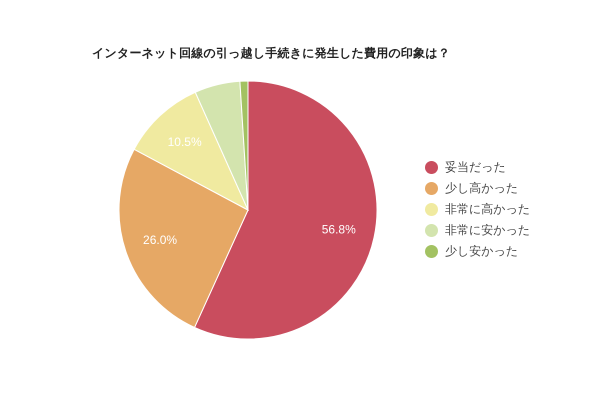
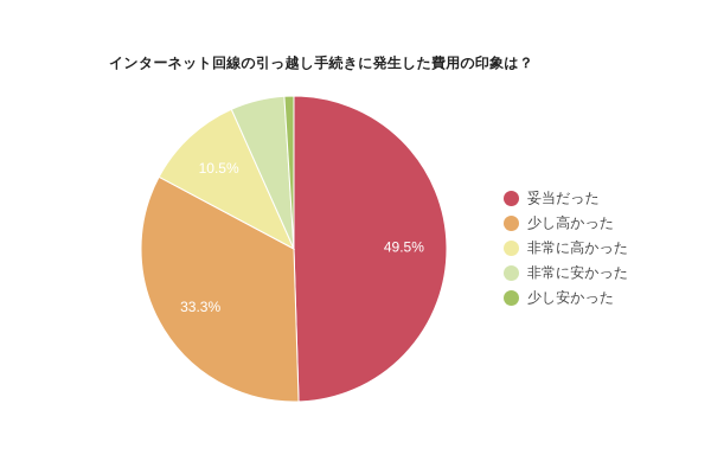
妥当だった: 56.8% -> 49.5%
少し高かった: 26.0% -> 33.3%
